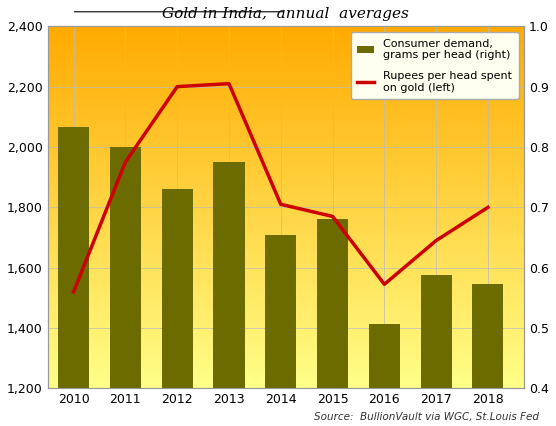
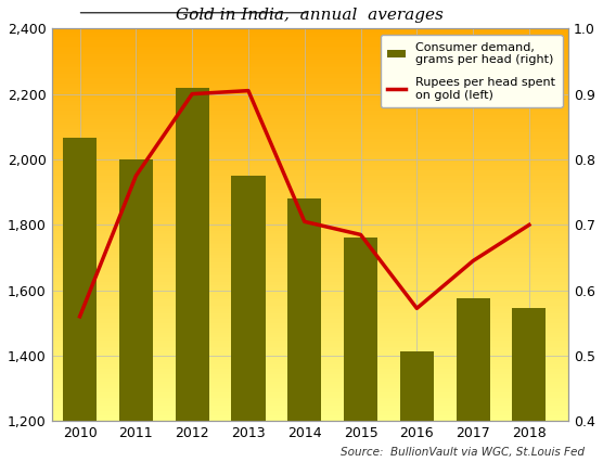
Consumer demand, grams per head (right)/2012: 1,860 -> 2,220
Consumer demand, grams per head (right)/2014: 1,710 -> 1,880
